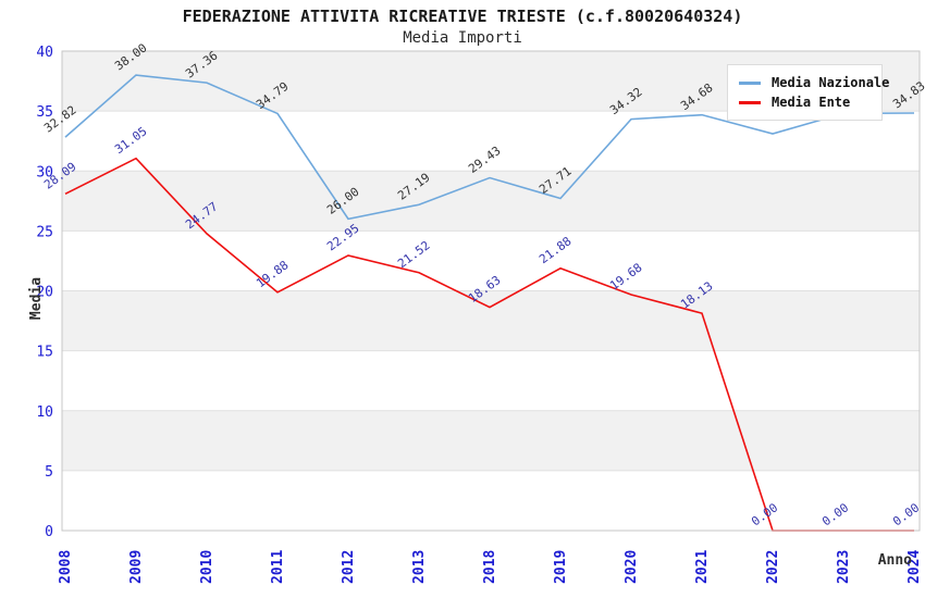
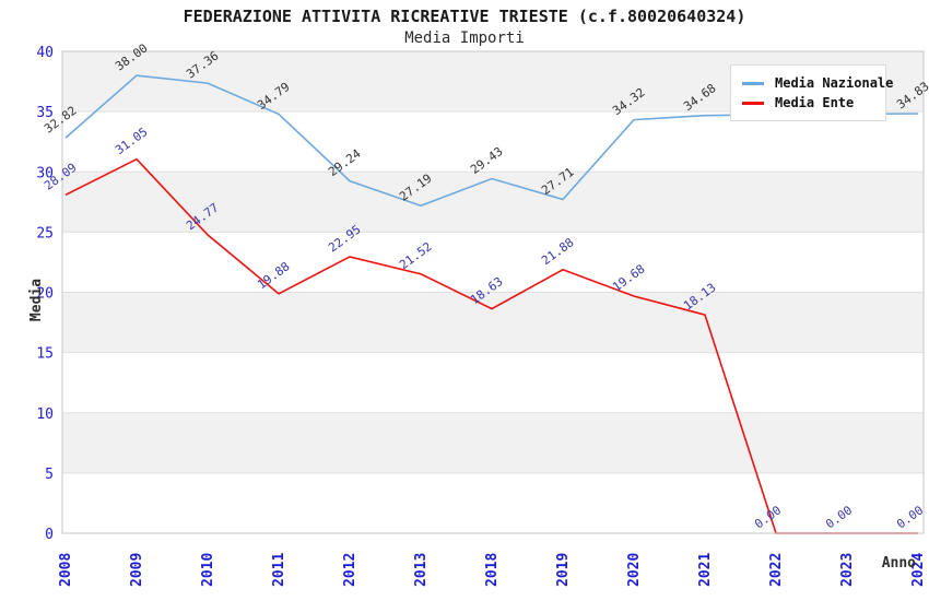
Media Nazionale/2012: 26.00 -> 29.24
Media Nazionale/2022: 33.1 -> 34.8
